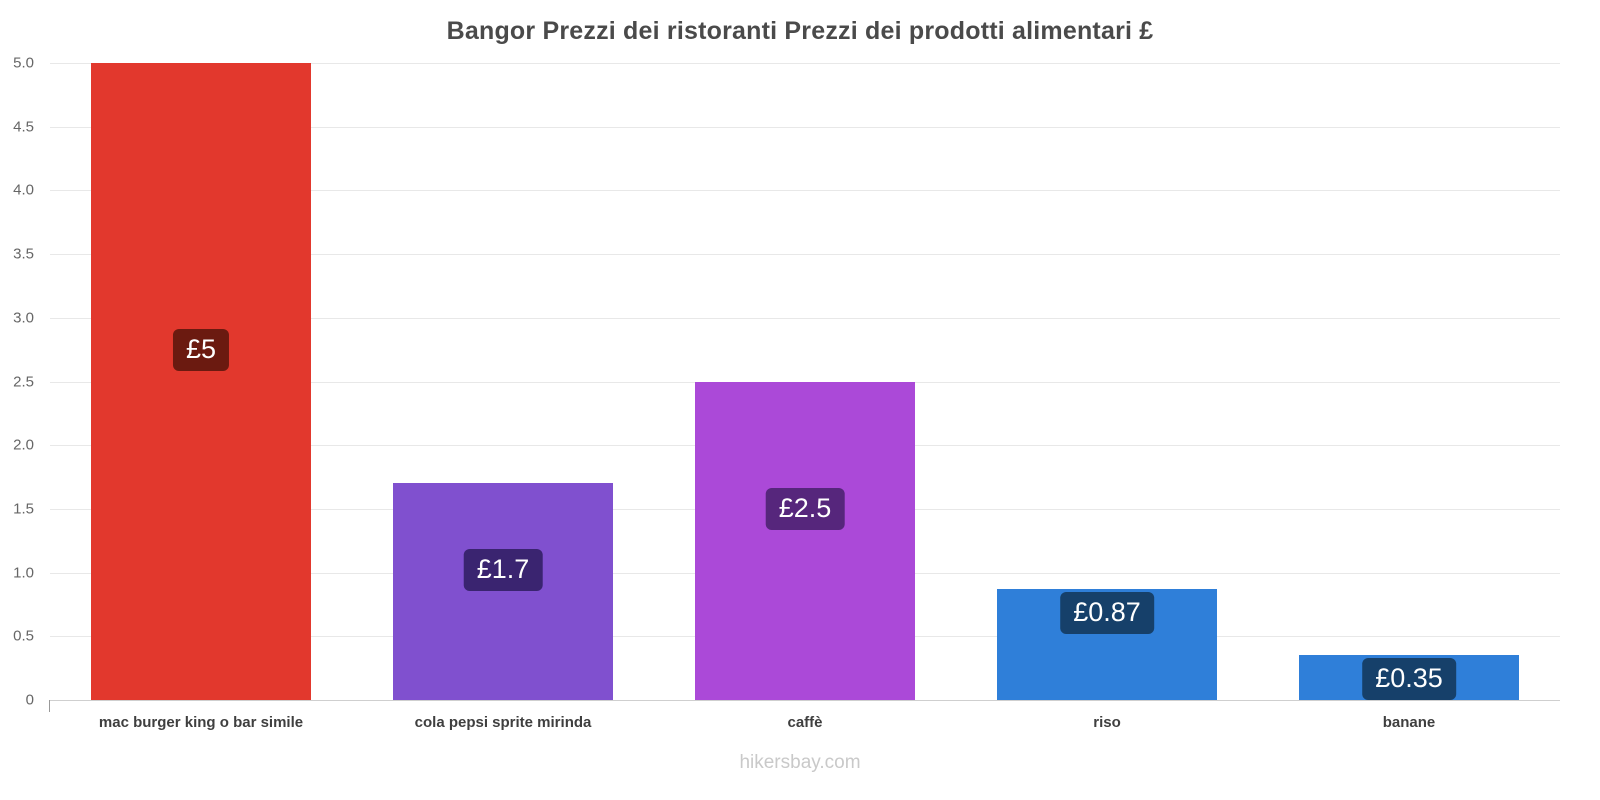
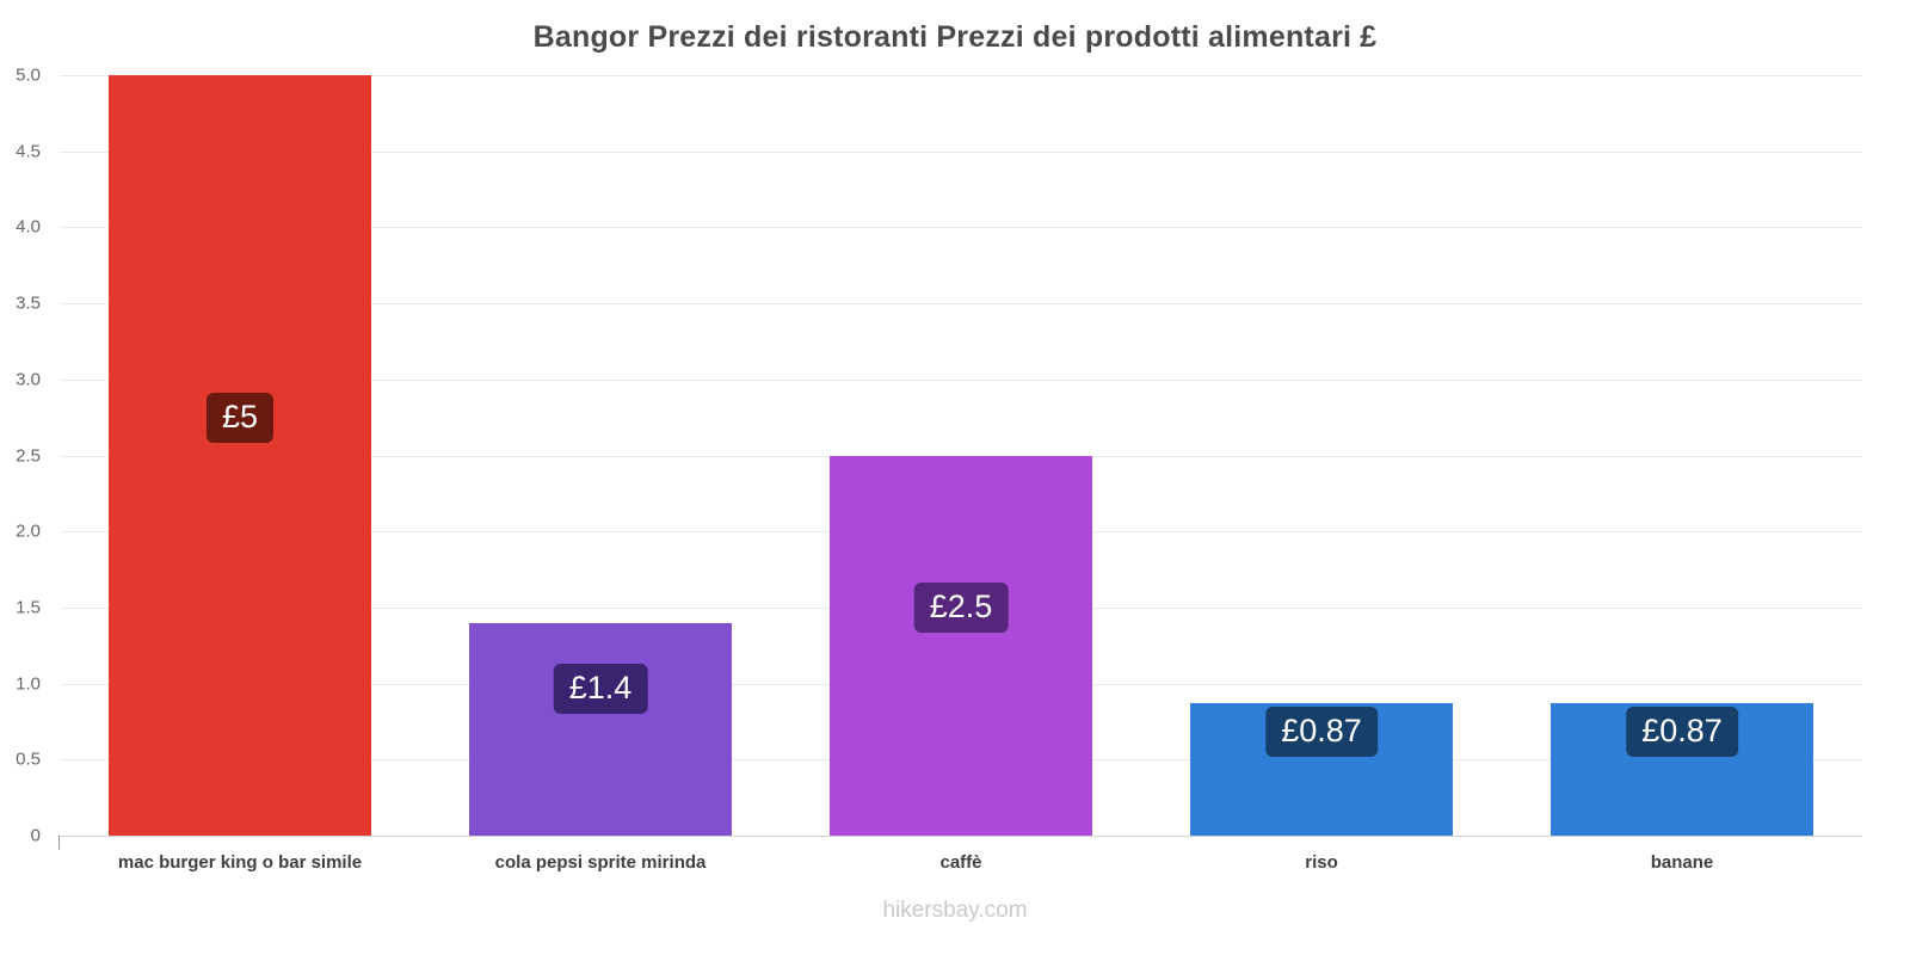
cola pepsi sprite mirinda: £1.7 -> £1.4
banane: £0.35 -> £0.87
